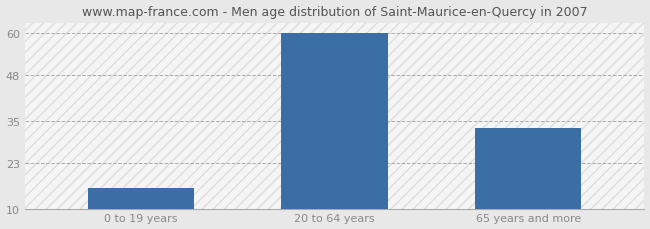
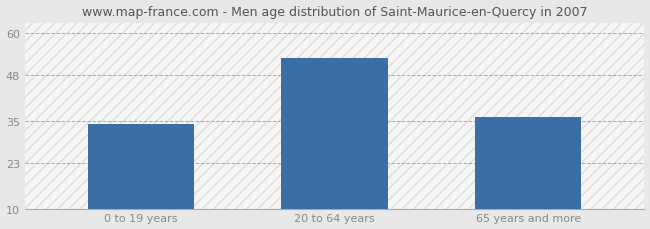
0 to 19 years: 16 -> 34
20 to 64 years: 60 -> 53
65 years and more: 33 -> 36
